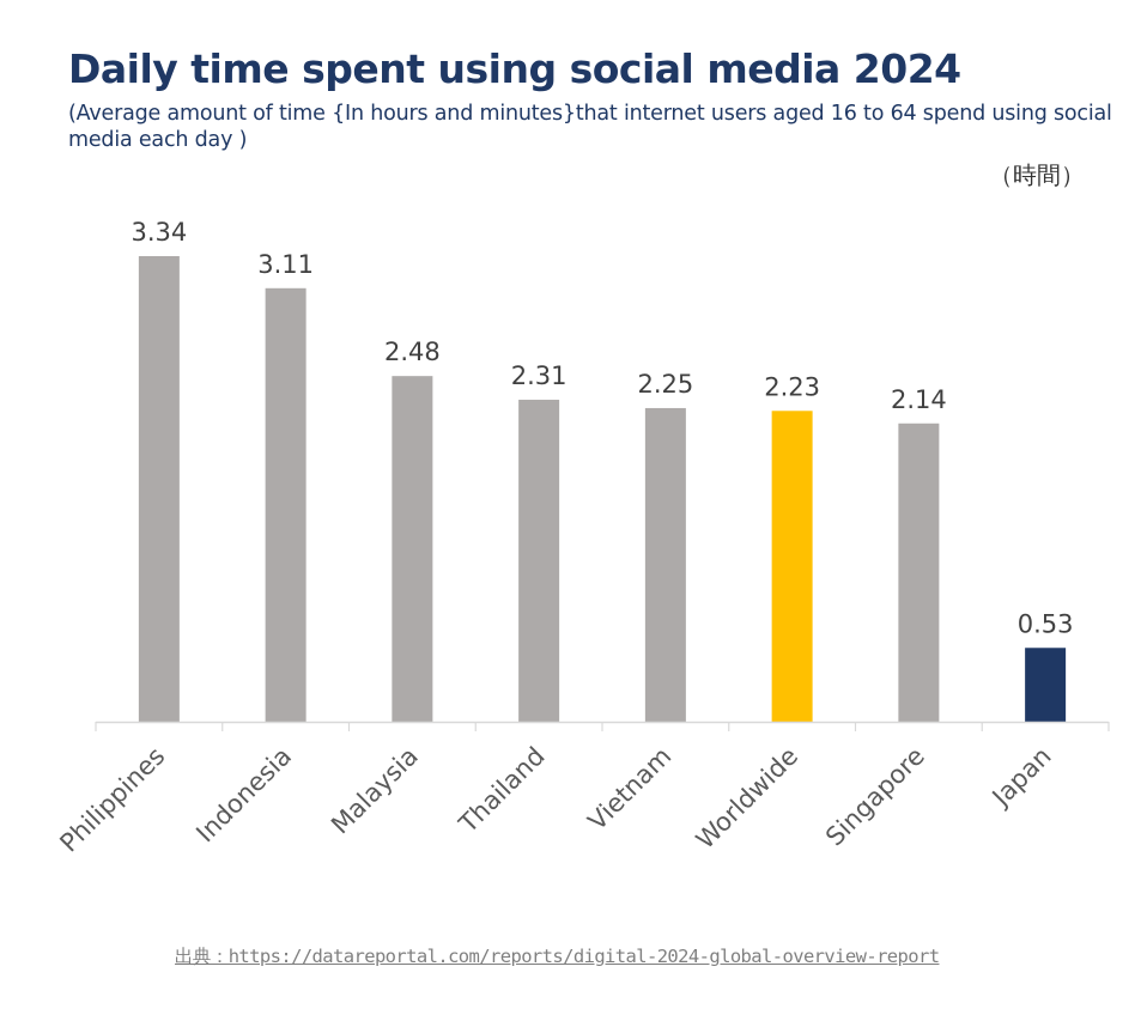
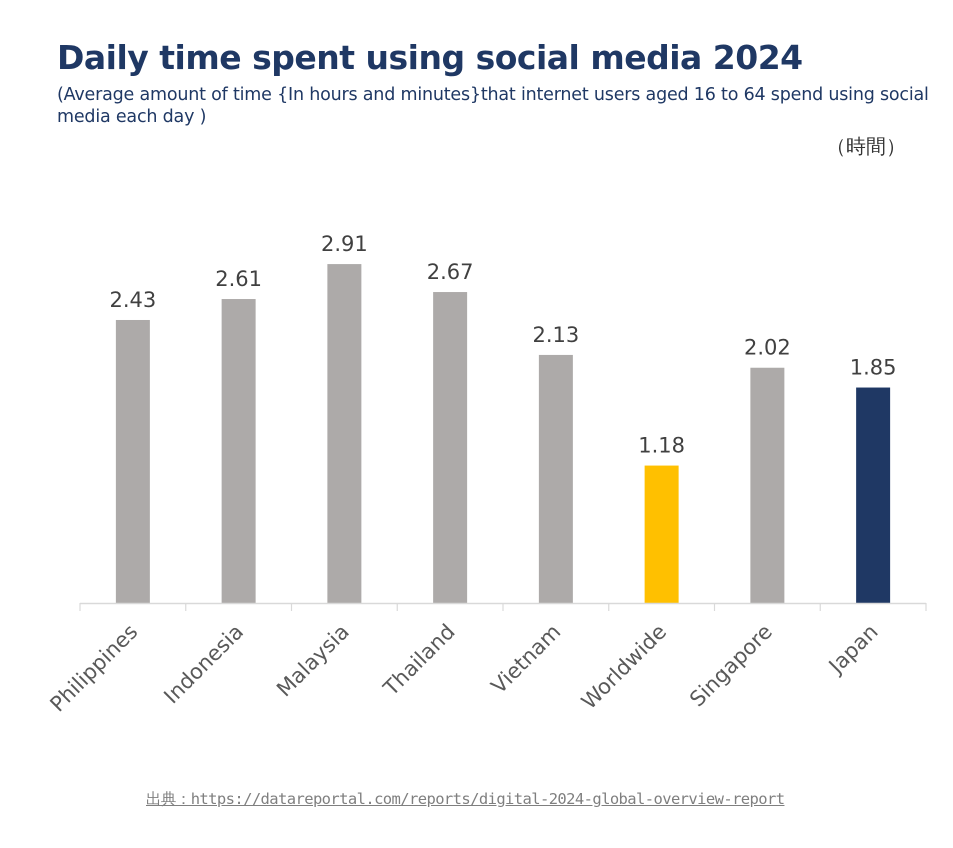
Philippines: 3.34 -> 2.43
Indonesia: 3.11 -> 2.61
Malaysia: 2.48 -> 2.91
Thailand: 2.31 -> 2.67
Vietnam: 2.25 -> 2.13
Worldwide: 2.23 -> 1.18
Singapore: 2.14 -> 2.02
Japan: 0.53 -> 1.85
